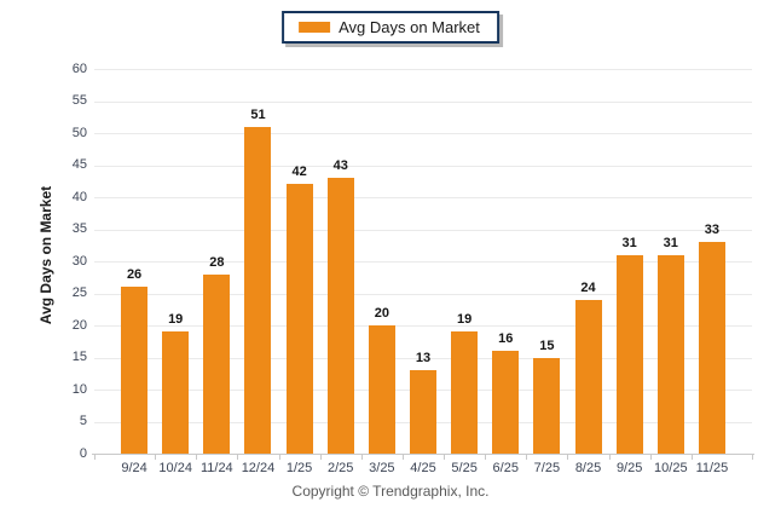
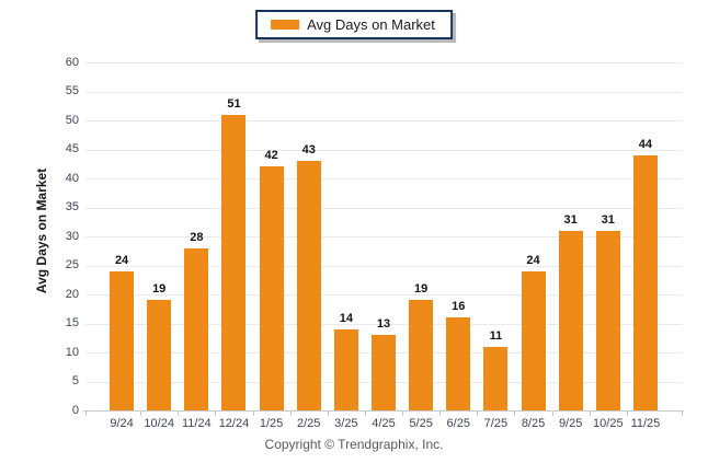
9/24: 26 -> 24
3/25: 20 -> 14
7/25: 15 -> 11
11/25: 33 -> 44
